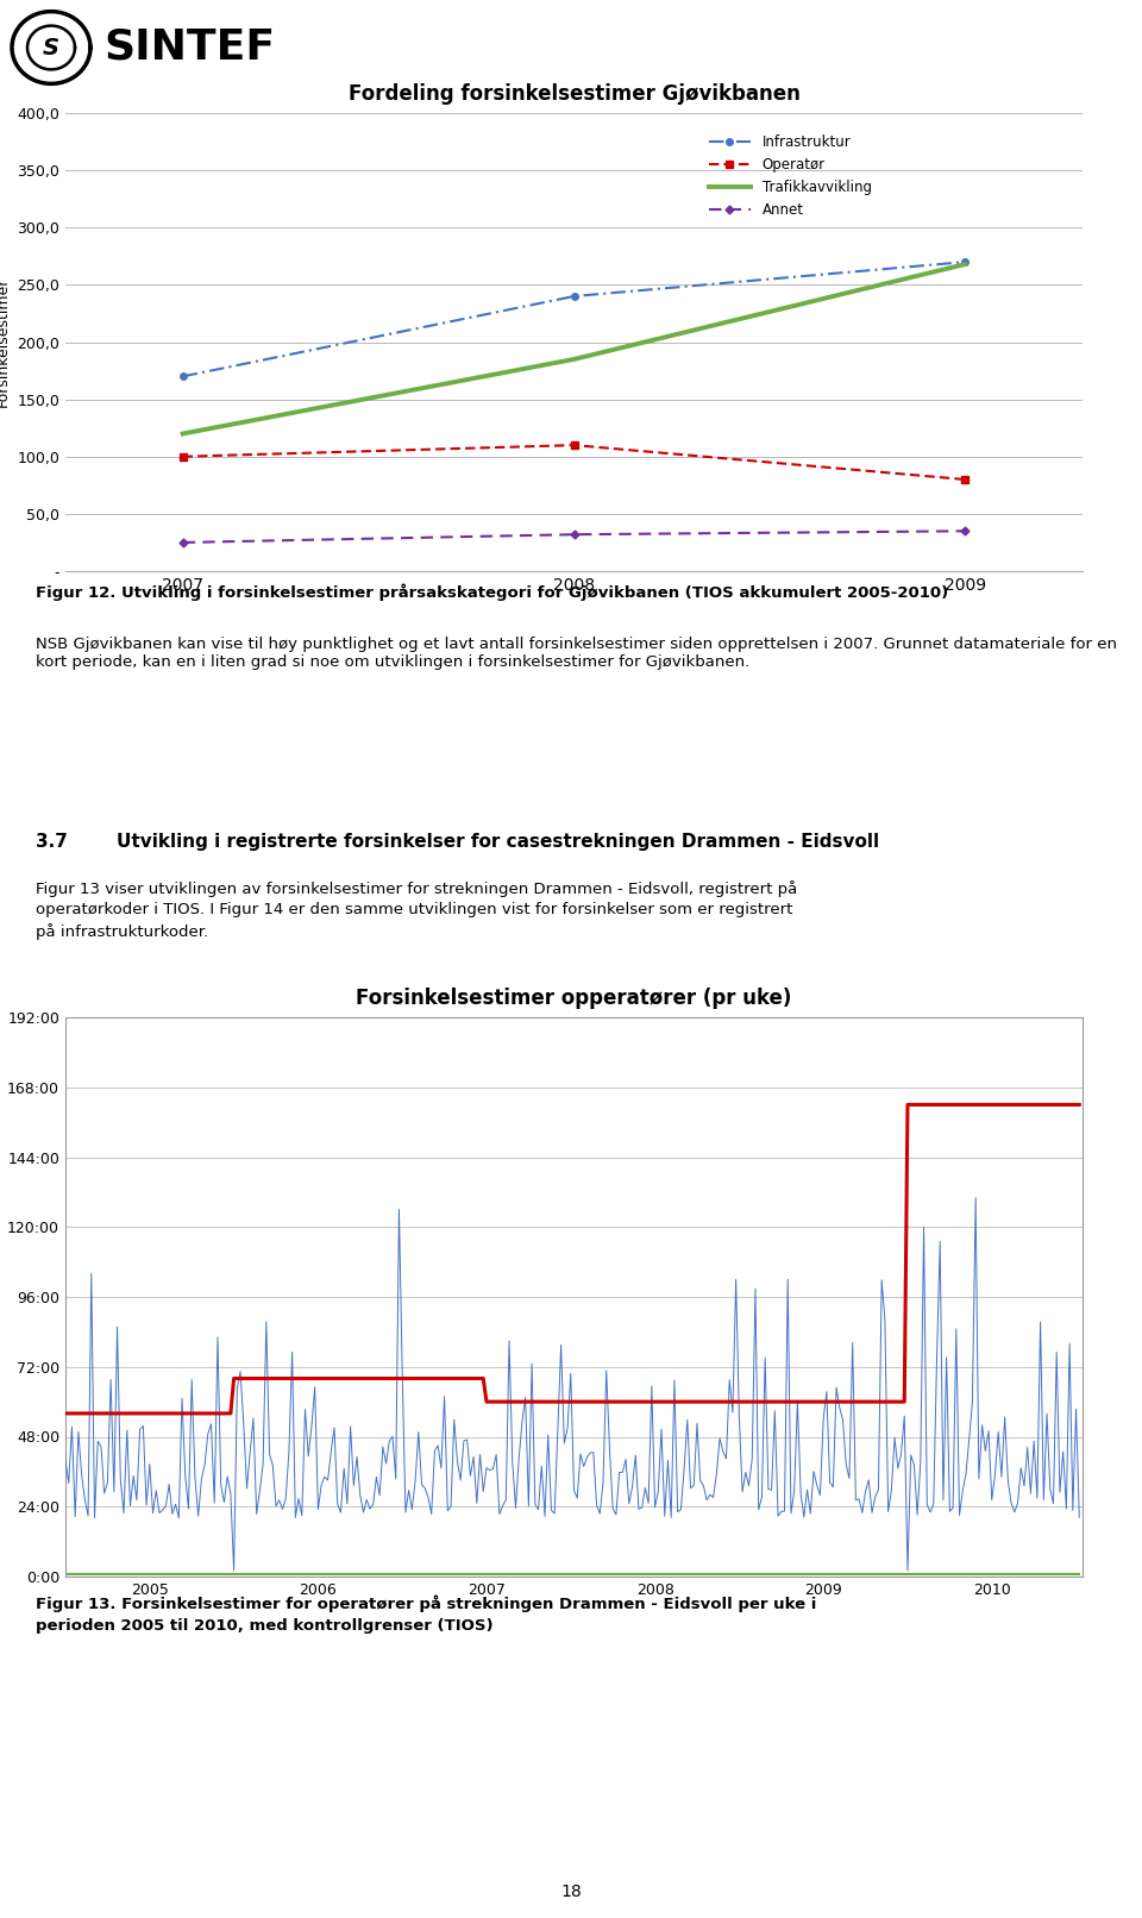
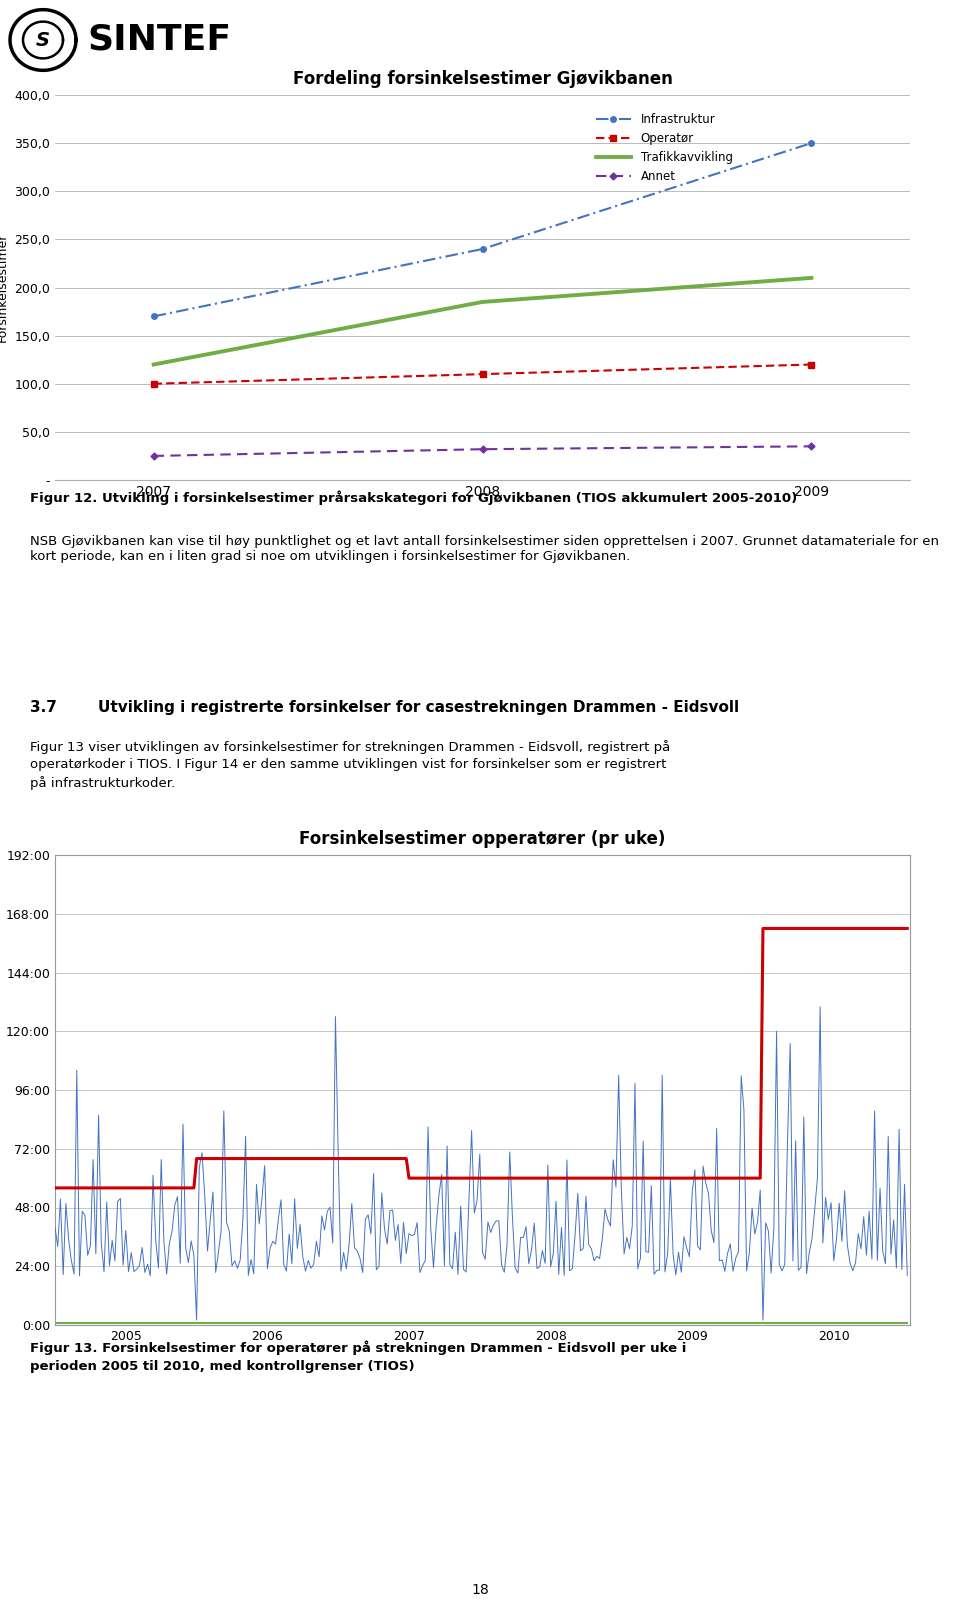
Fordeling forsinkelsestimer Gjøvikbanen/Infrastruktur/2009: 270 -> 350
Fordeling forsinkelsestimer Gjøvikbanen/Operatør/2009: 80 -> 120
Fordeling forsinkelsestimer Gjøvikbanen/Trafikkavvikling/2009: 268 -> 210
